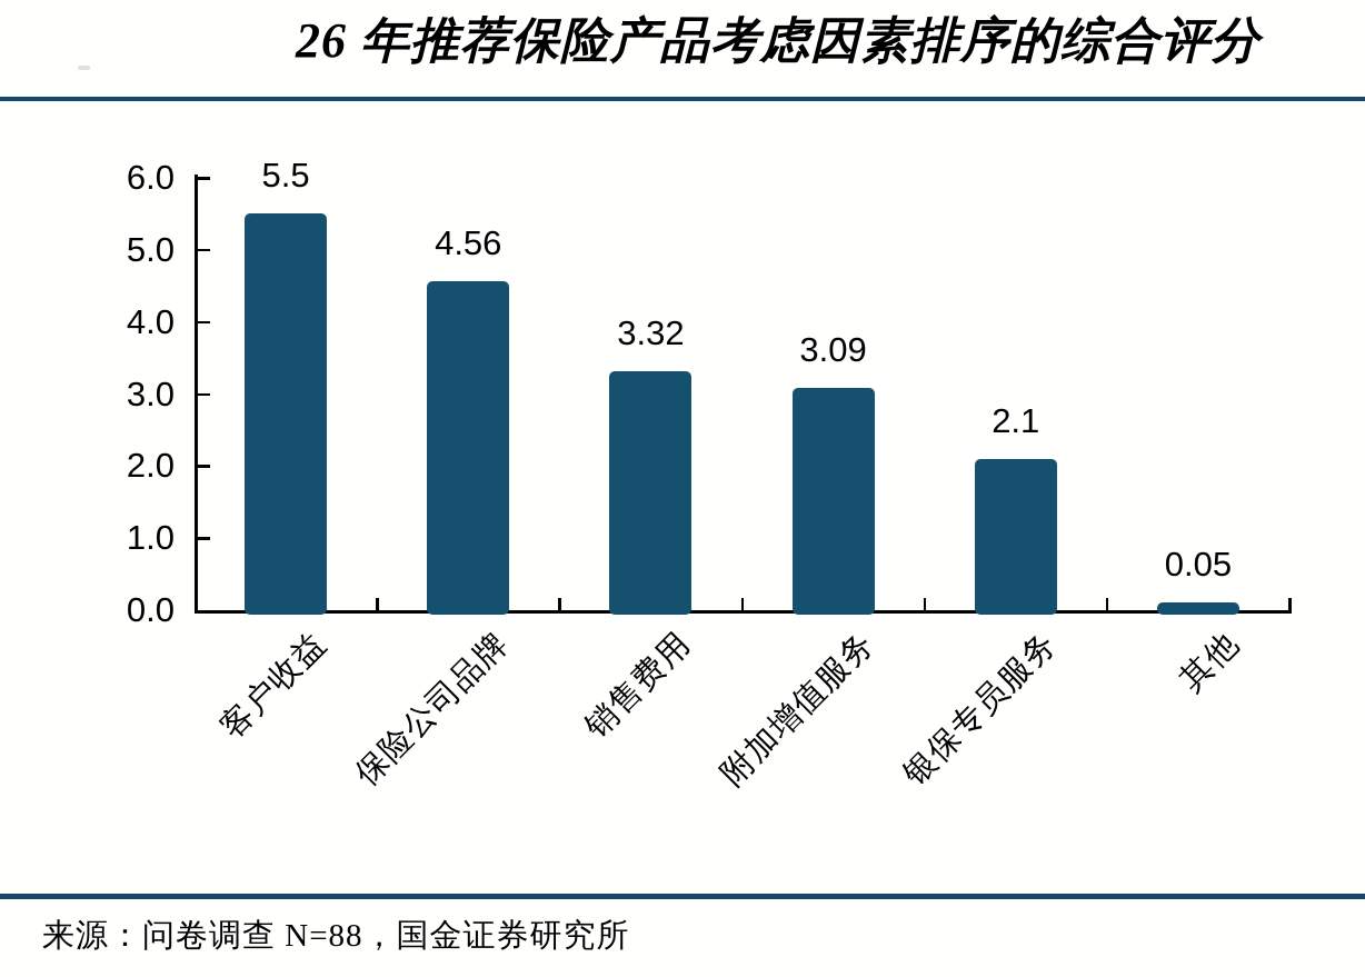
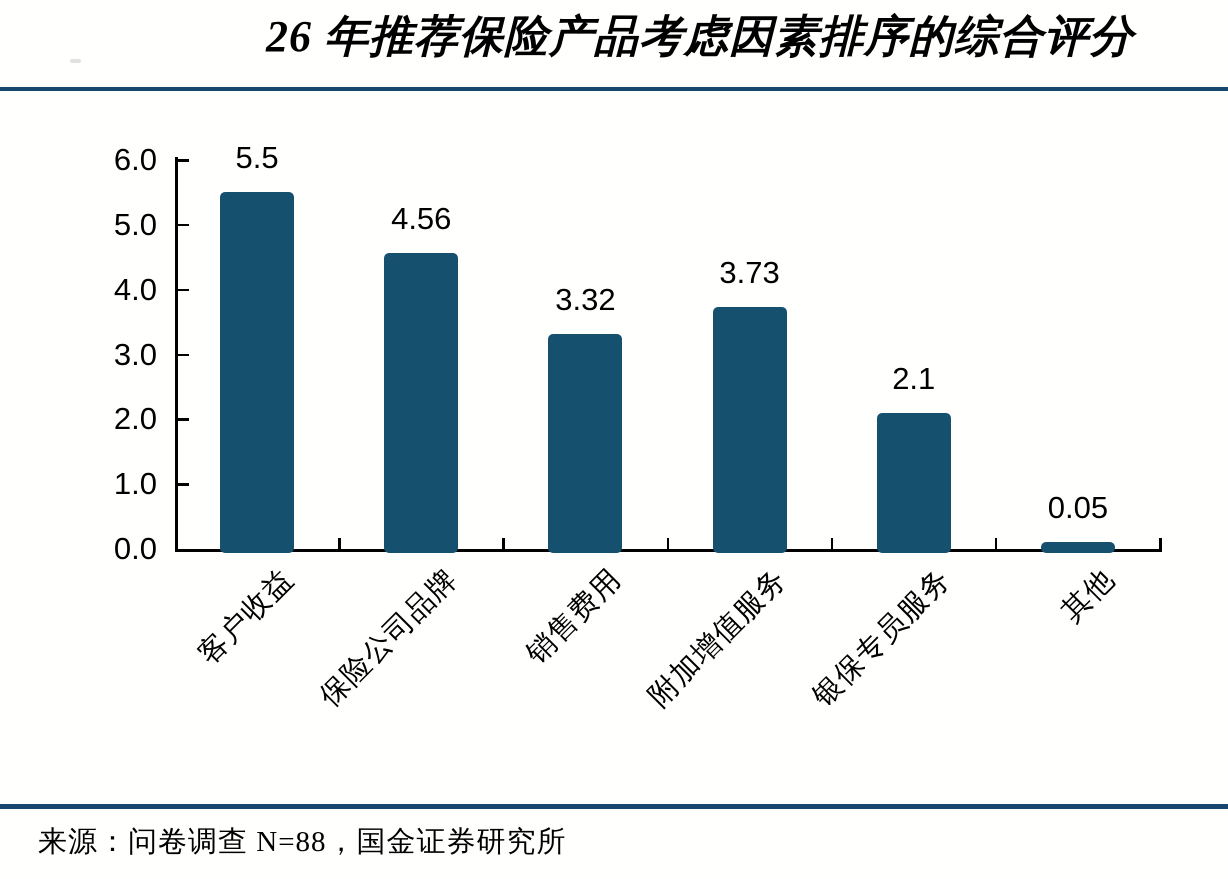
附加增值服务: 3.09 -> 3.73
